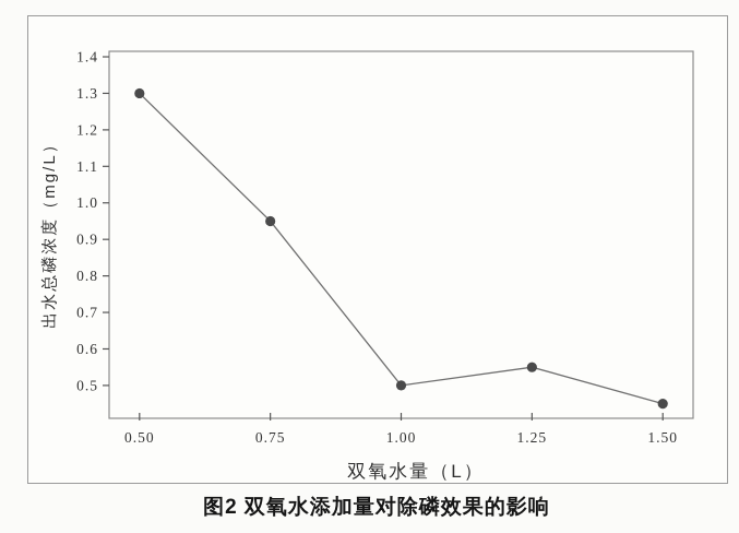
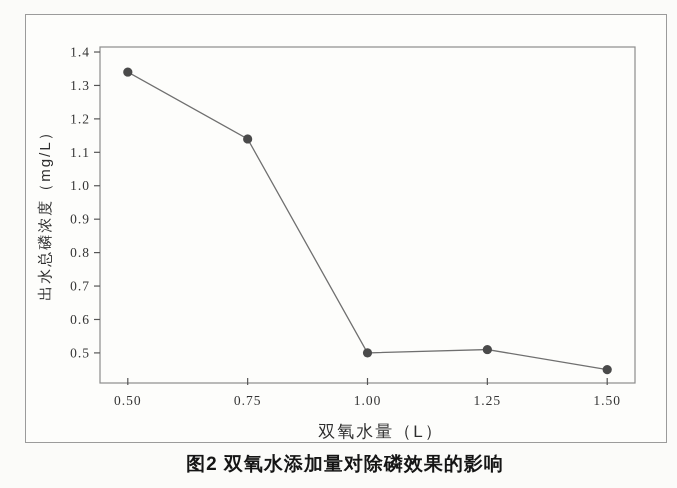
0.5: 1.30 -> 1.34
0.75: 0.95 -> 1.14
1.25: 0.55 -> 0.51
